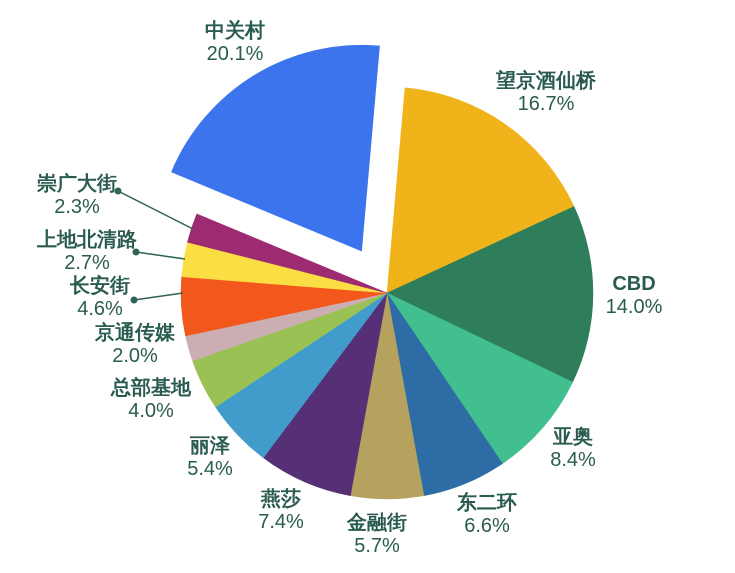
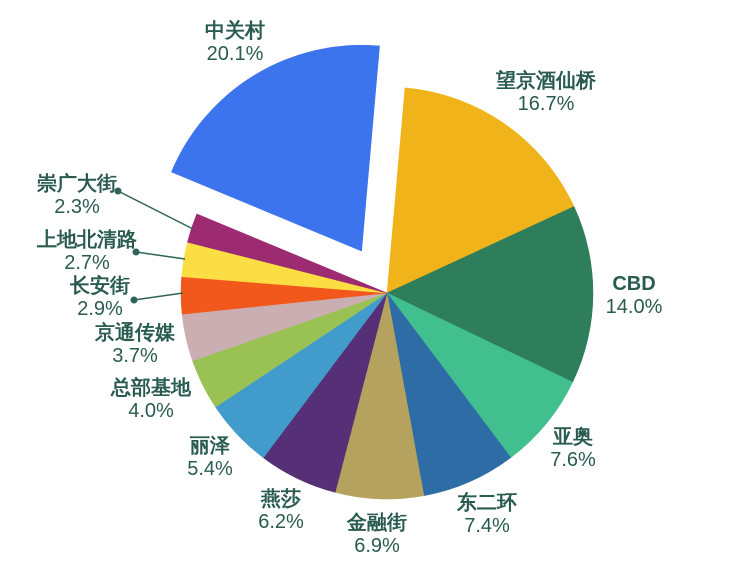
亚奥: 8.4% -> 7.6%
东二环: 6.6% -> 7.4%
金融街: 5.7% -> 6.9%
燕莎: 7.4% -> 6.2%
京通传媒: 2.0% -> 3.7%
长安街: 4.6% -> 2.9%
